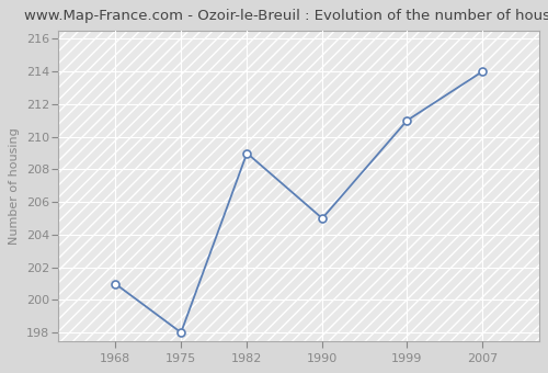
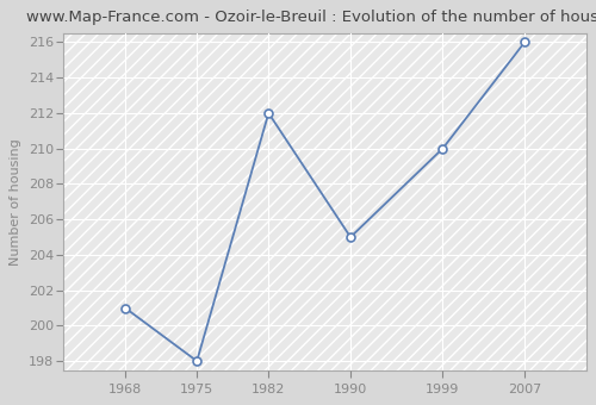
1982: 209 -> 212
1999: 211 -> 210
2007: 214 -> 216
